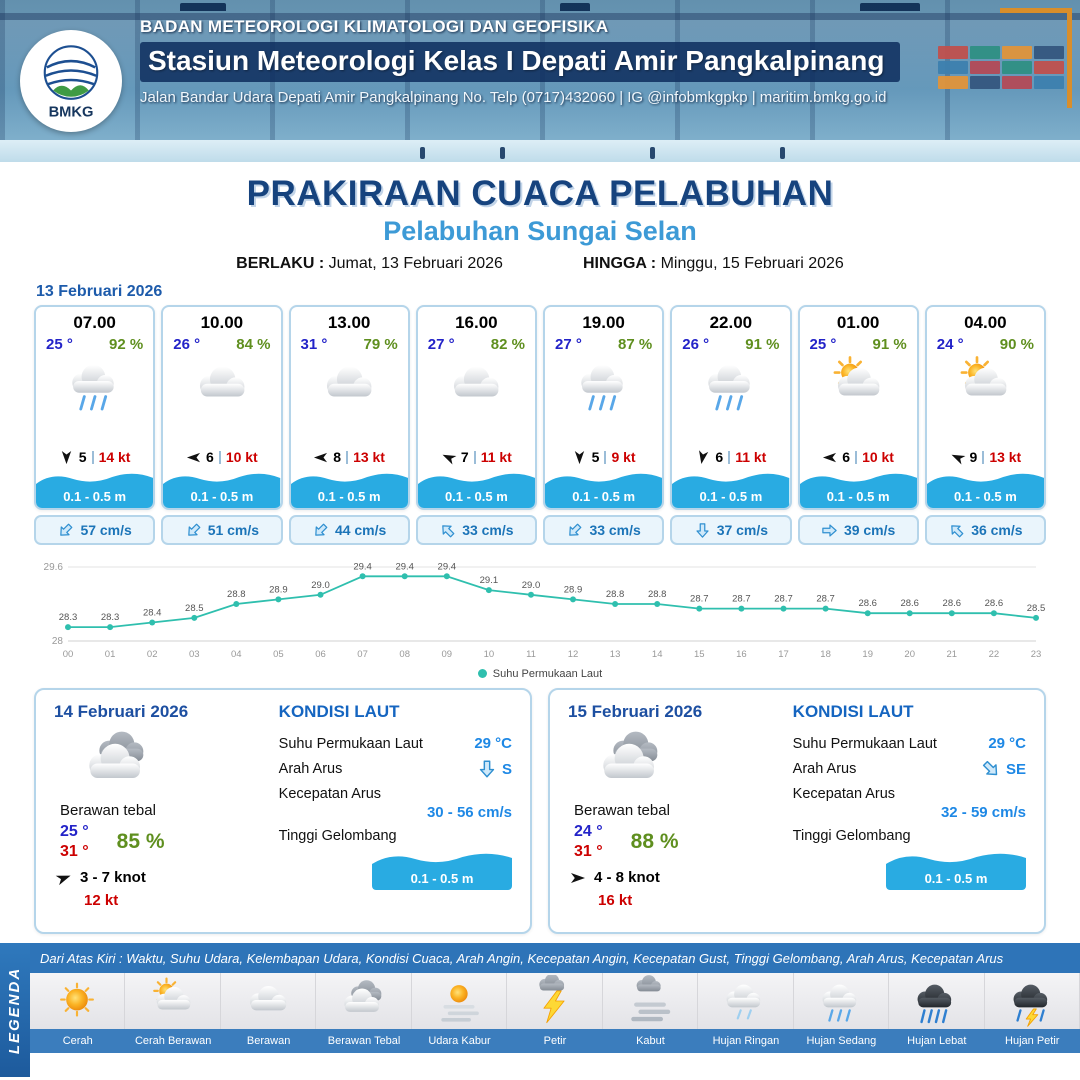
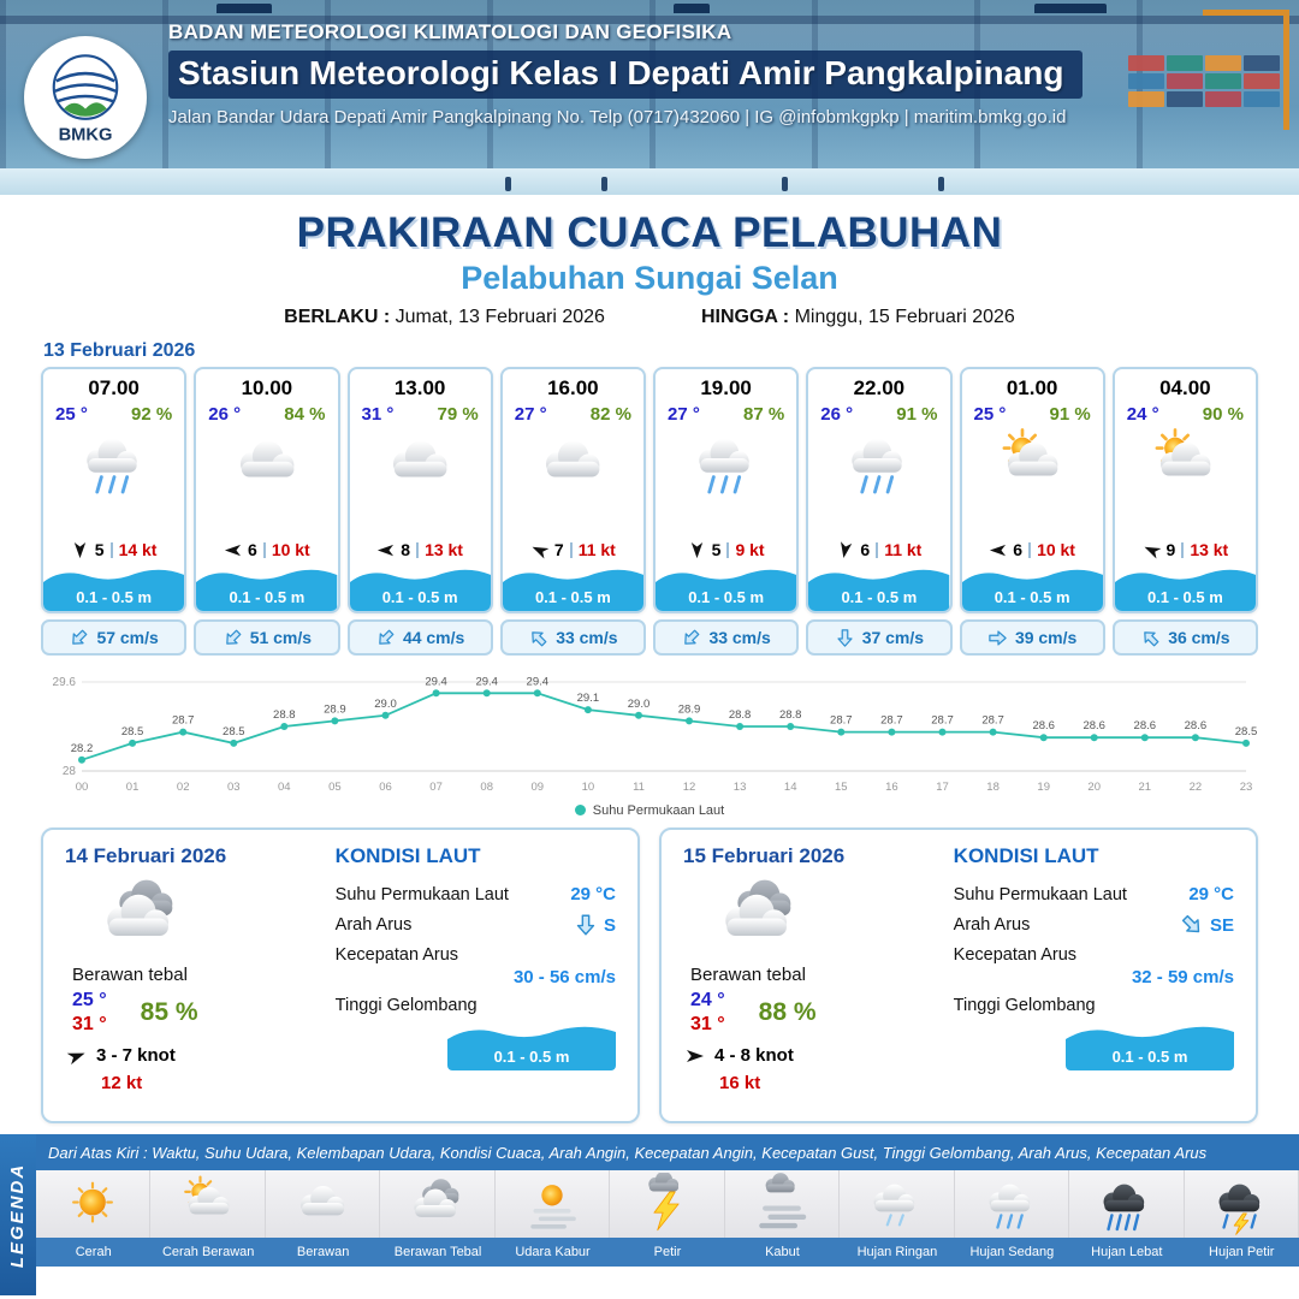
00: 28.3 -> 28.2
01: 28.3 -> 28.5
02: 28.4 -> 28.7
